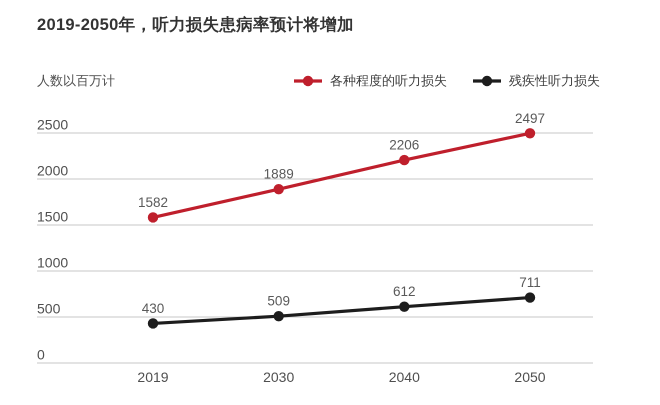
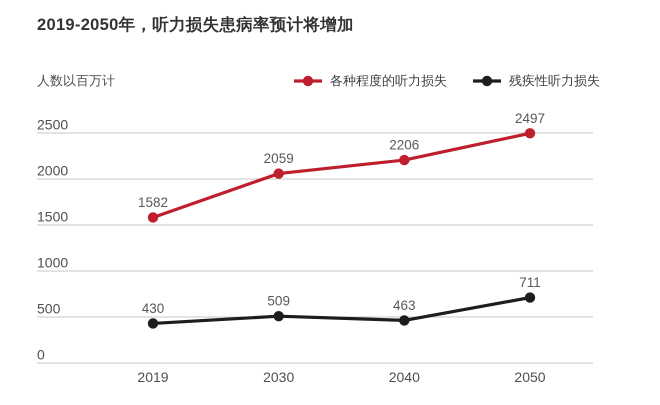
各种程度的听力损失/2030: 1889 -> 2059
残疾性听力损失/2040: 612 -> 463
